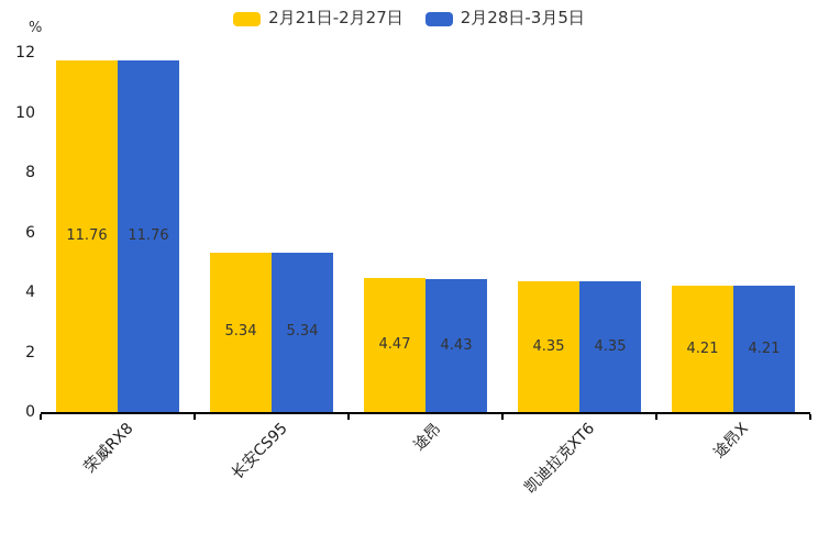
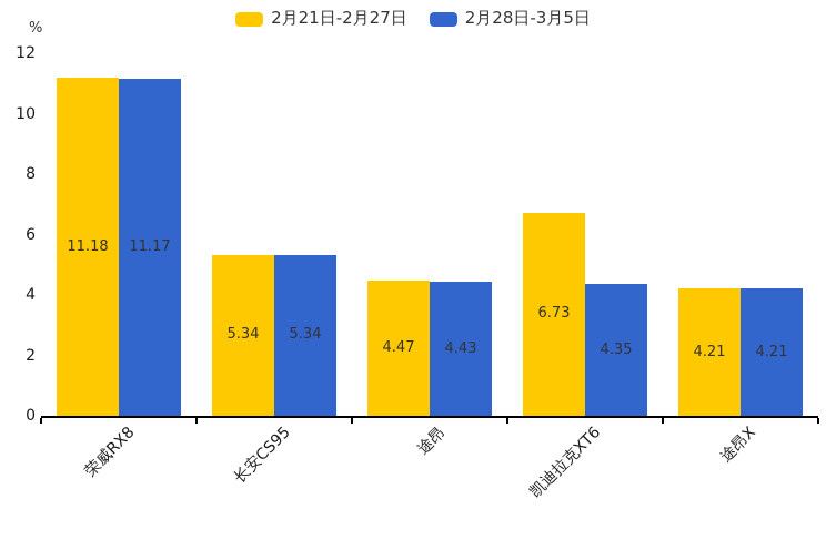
2月21日-2月27日/荣威RX8: 11.76 -> 11.18
2月28日-3月5日/荣威RX8: 11.76 -> 11.17
2月21日-2月27日/凯迪拉克XT6: 4.35 -> 6.73
